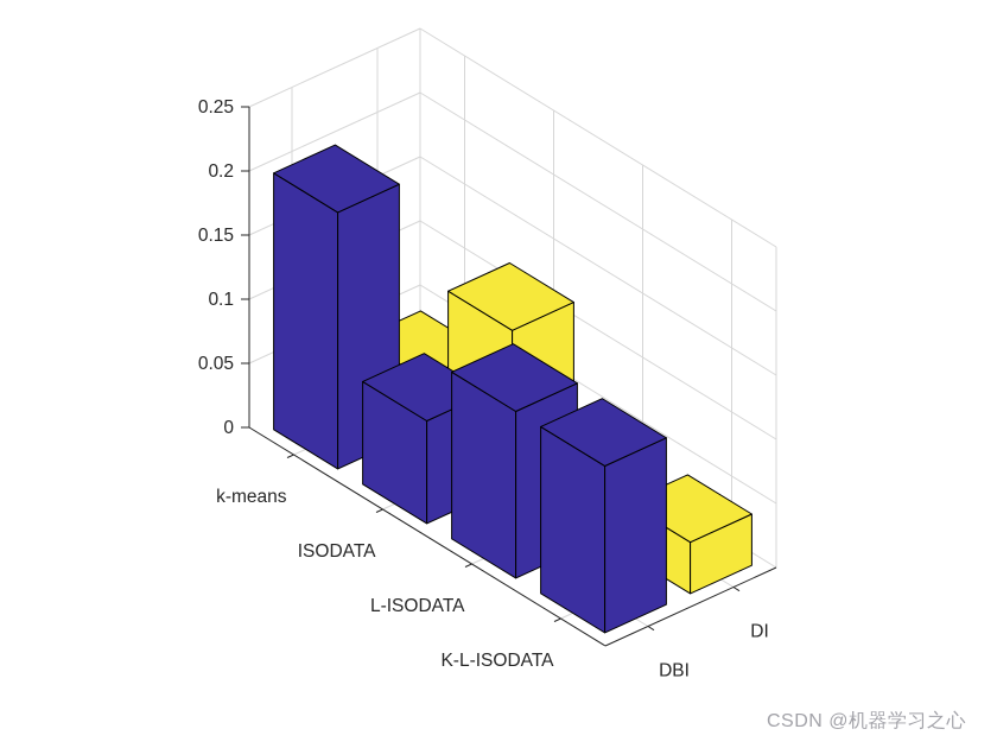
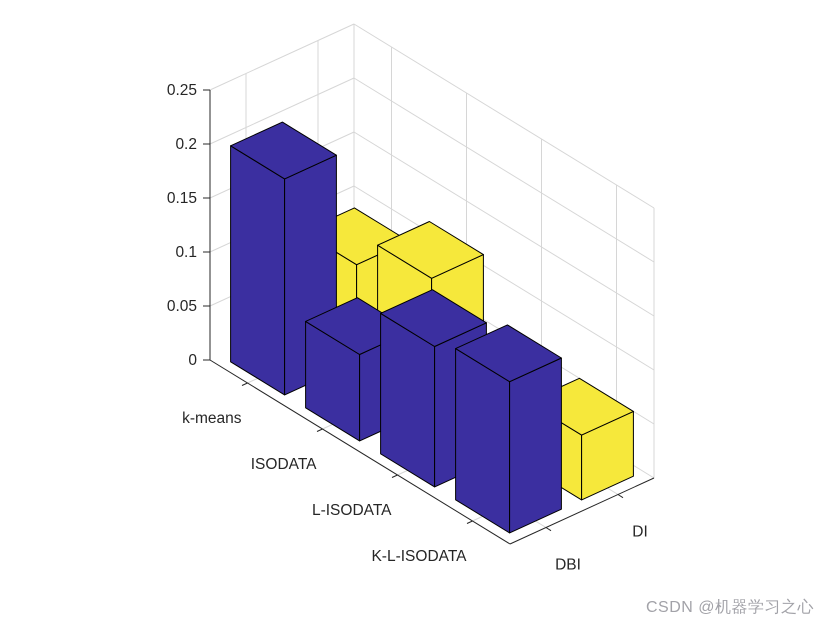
DI/k-means: 0.04 -> 0.09
DBI/K-L-ISODATA: 0.13 -> 0.14
DI/K-L-ISODATA: 0.04 -> 0.06
